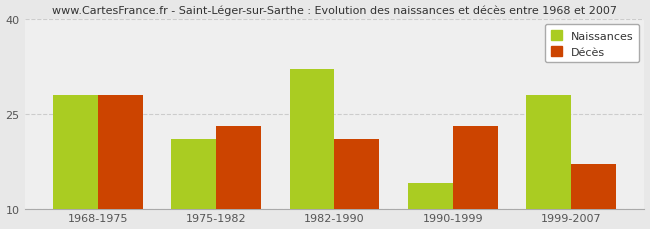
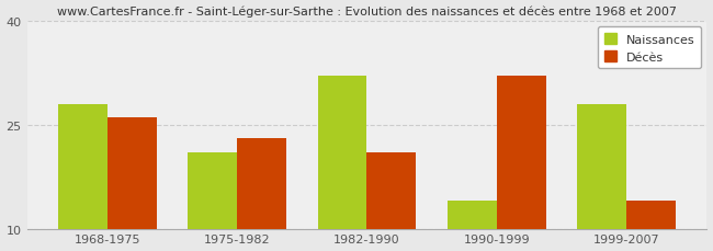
Décès/1968-1975: 28 -> 26
Décès/1990-1999: 23 -> 32
Décès/1999-2007: 17 -> 14
